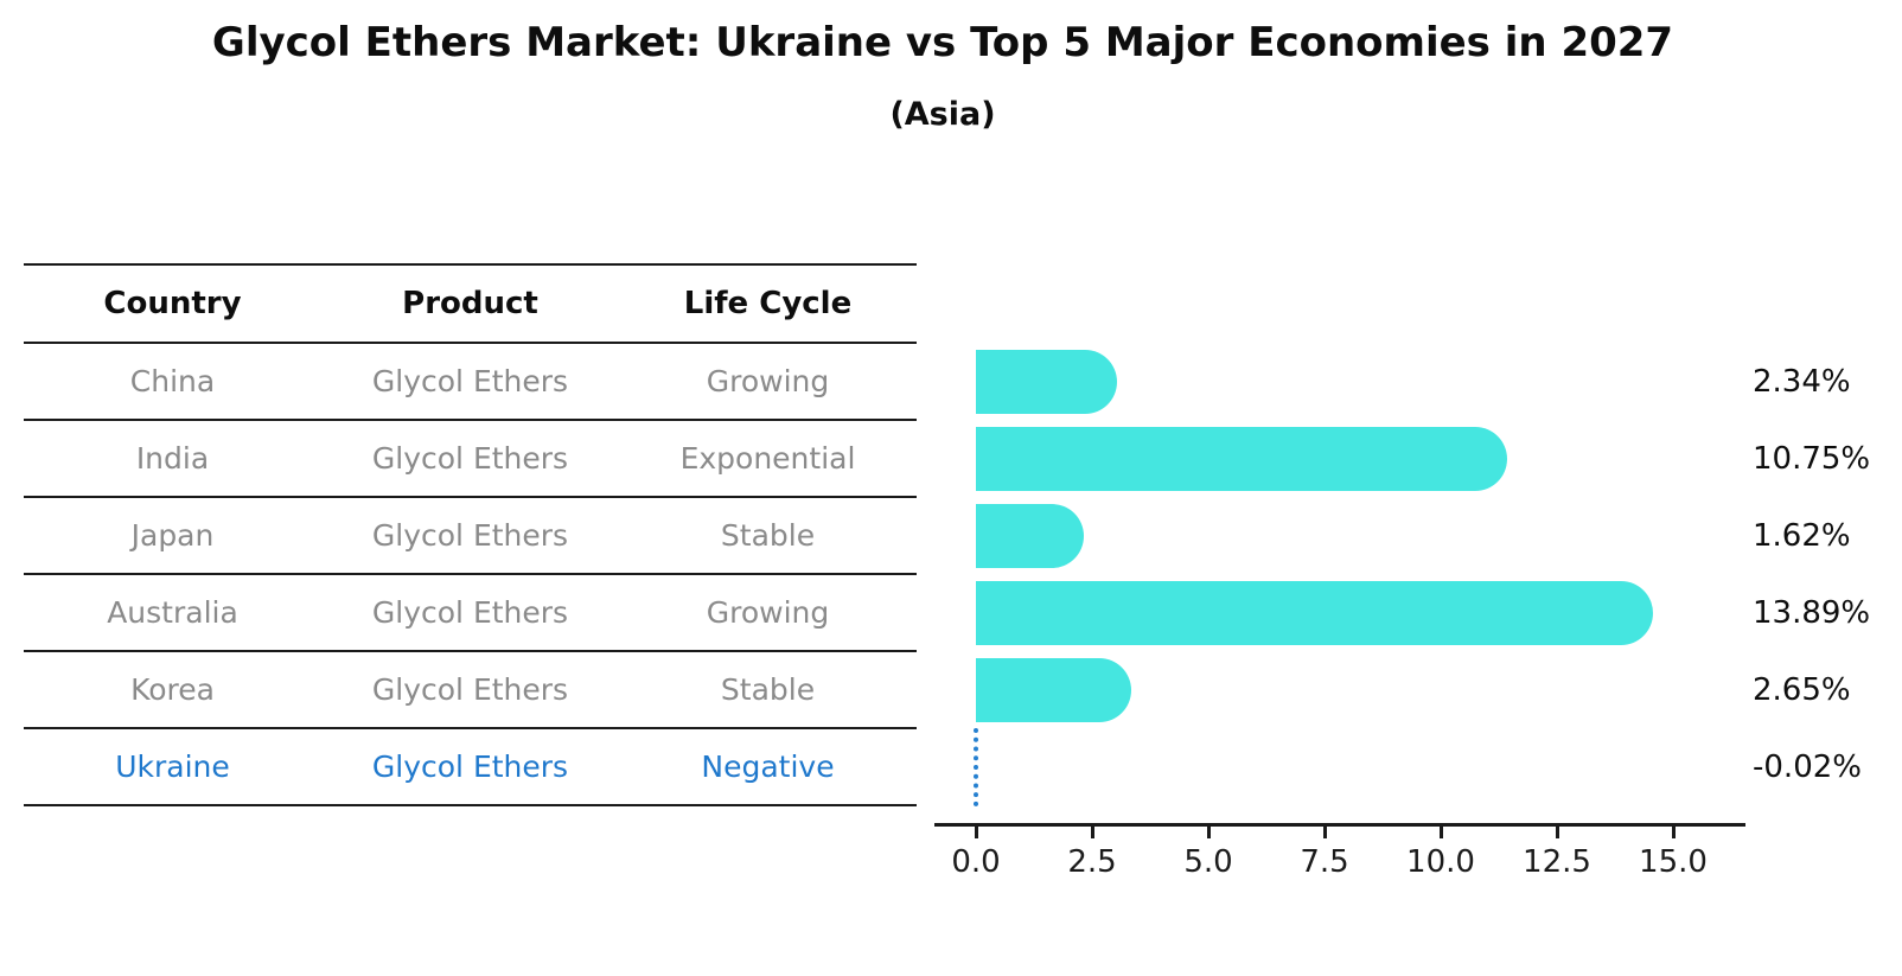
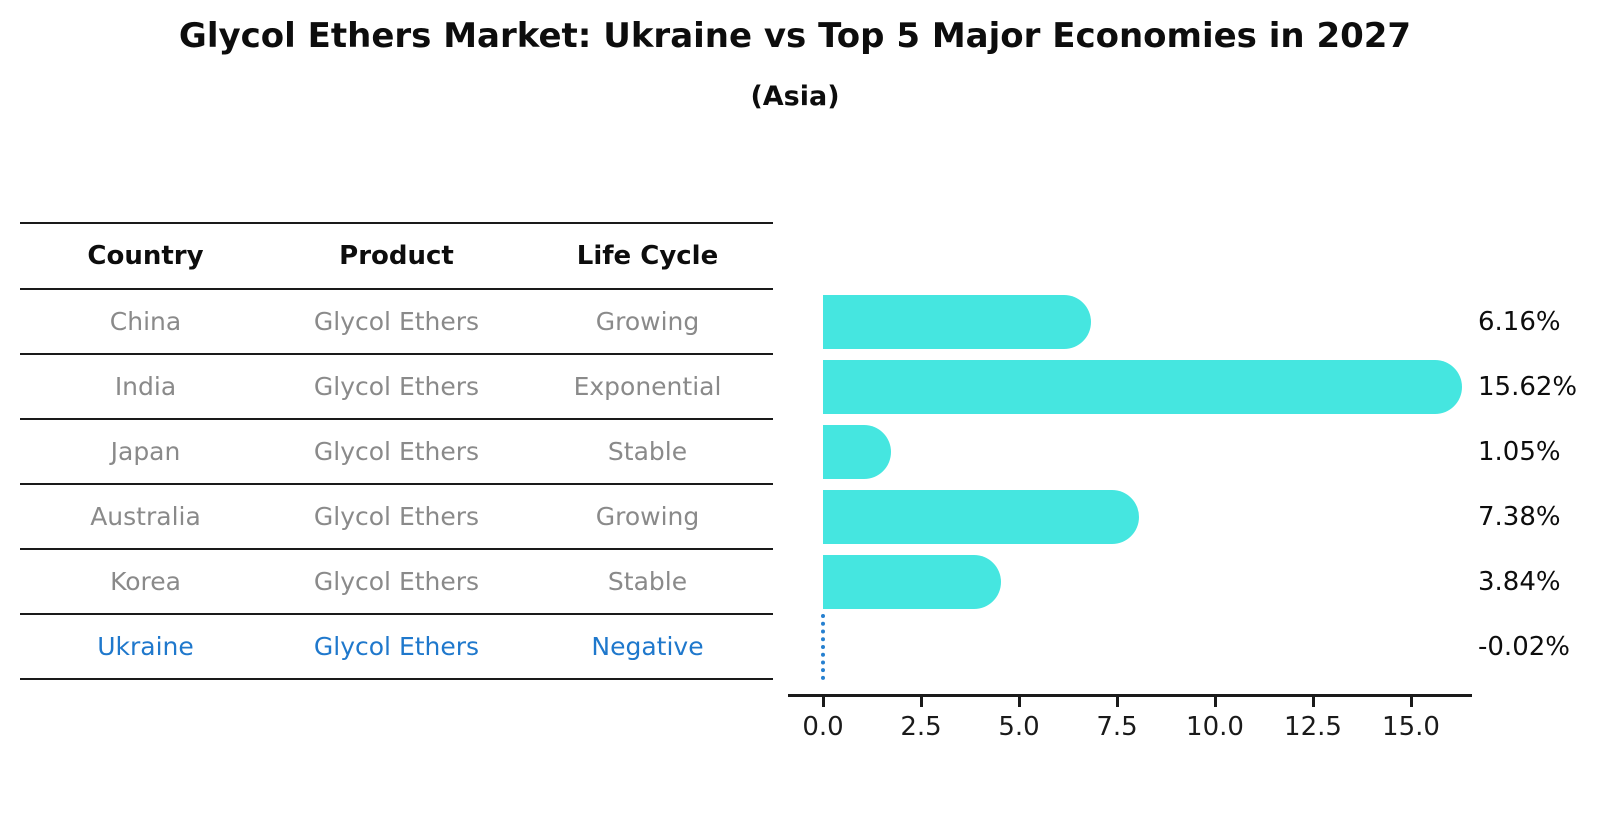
China: 2.34% -> 6.16%
India: 10.75% -> 15.62%
Japan: 1.62% -> 1.05%
Australia: 13.89% -> 7.38%
Korea: 2.65% -> 3.84%
